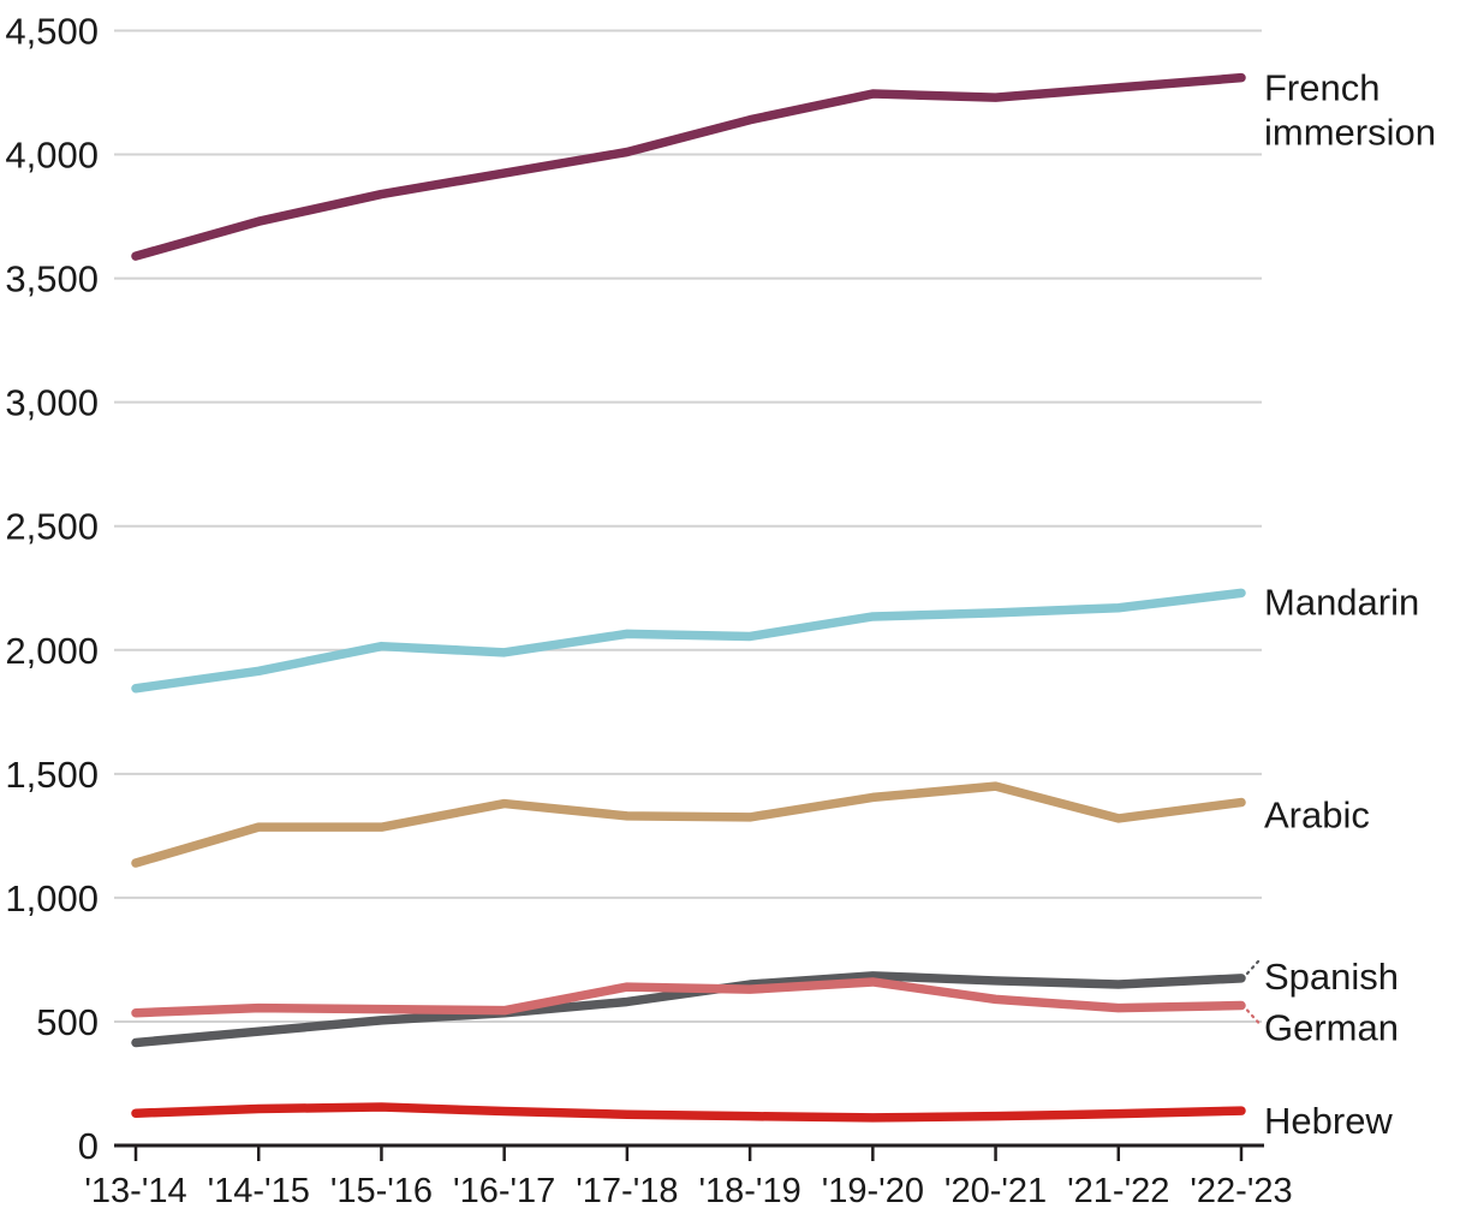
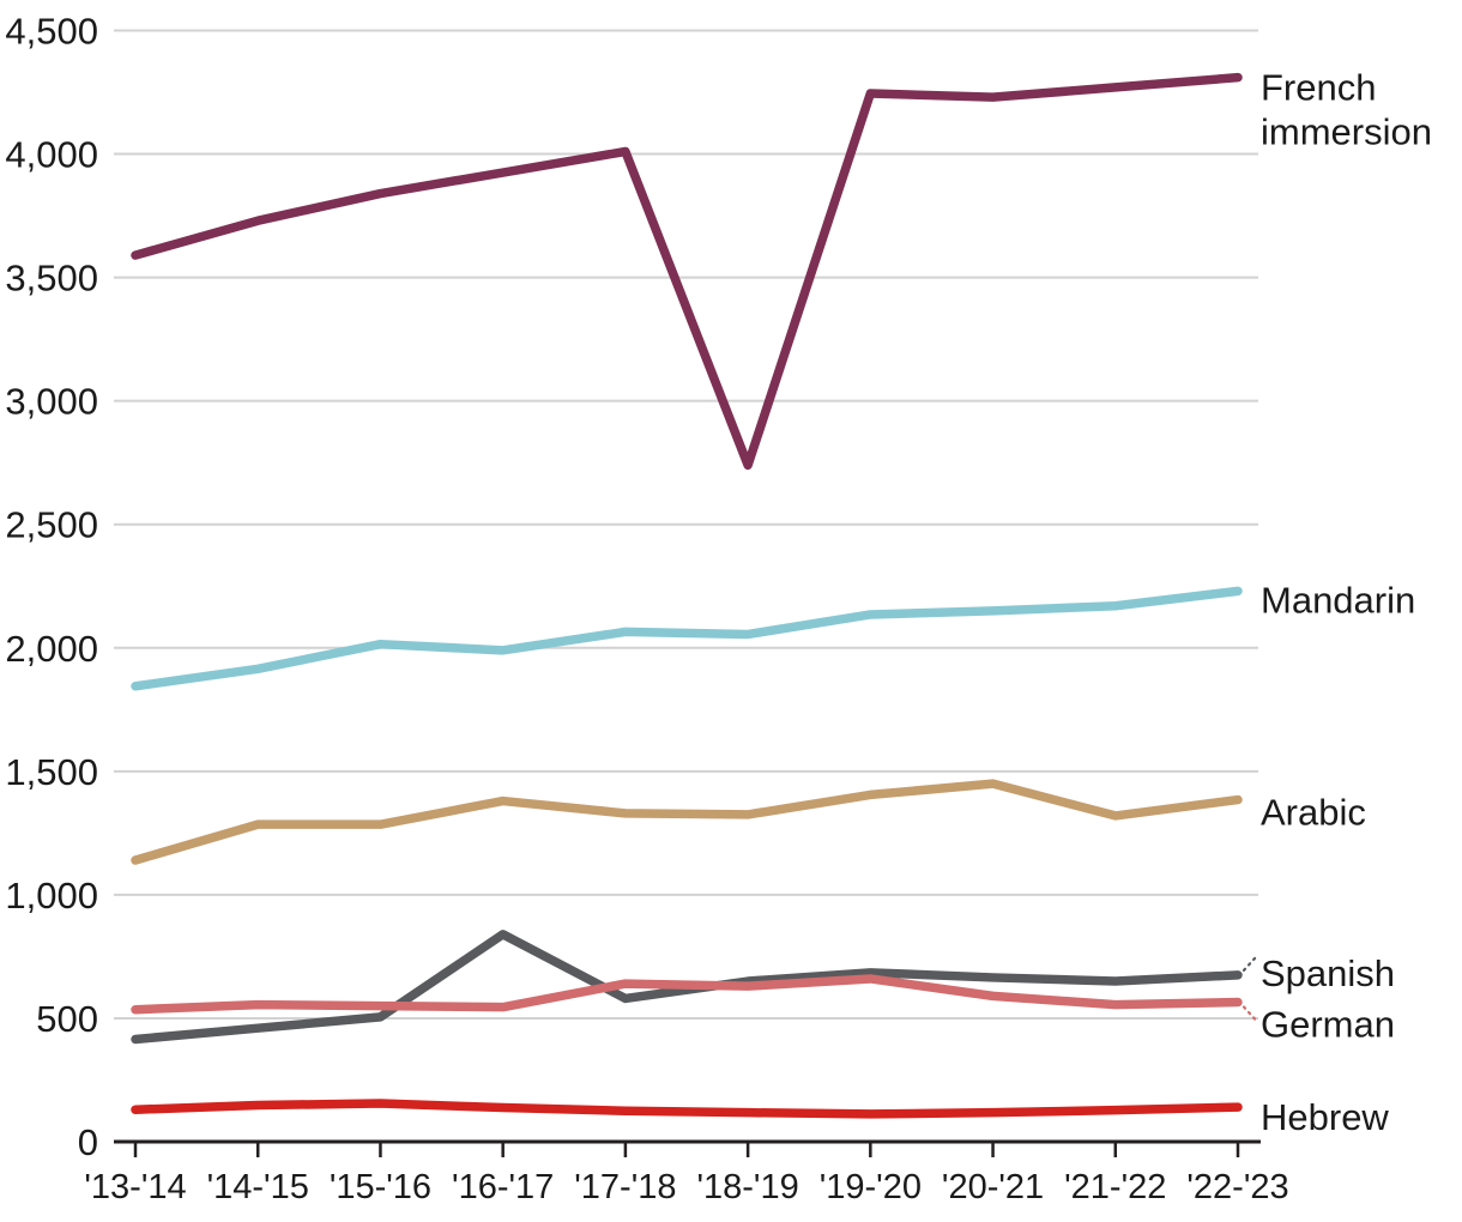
Spanish/'16-'17: 540 -> 840
French immersion/'18-'19: 4140 -> 2740
